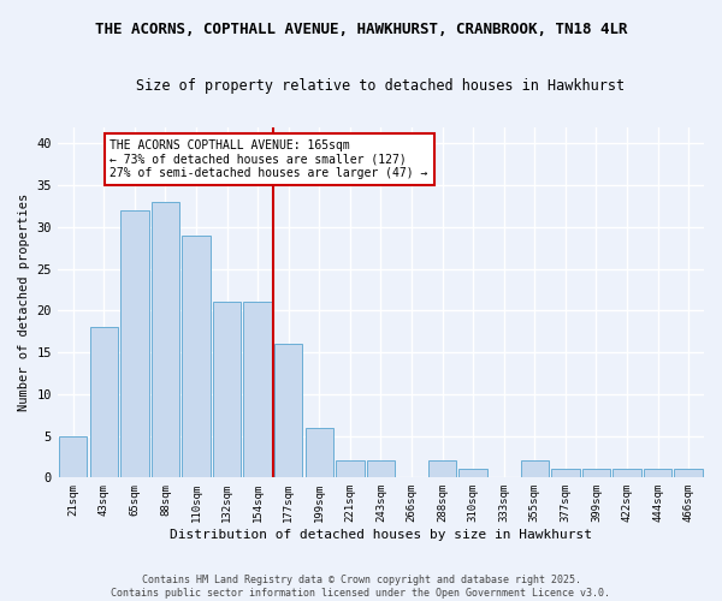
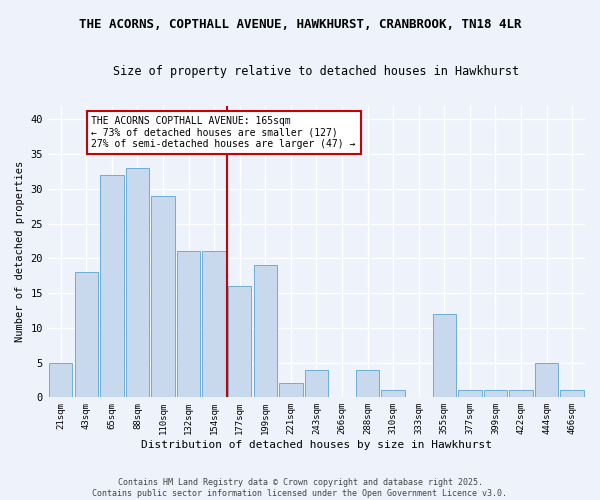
199sqm: 6 -> 19
243sqm: 2 -> 4
288sqm: 2 -> 4
355sqm: 2 -> 12
444sqm: 1 -> 5
